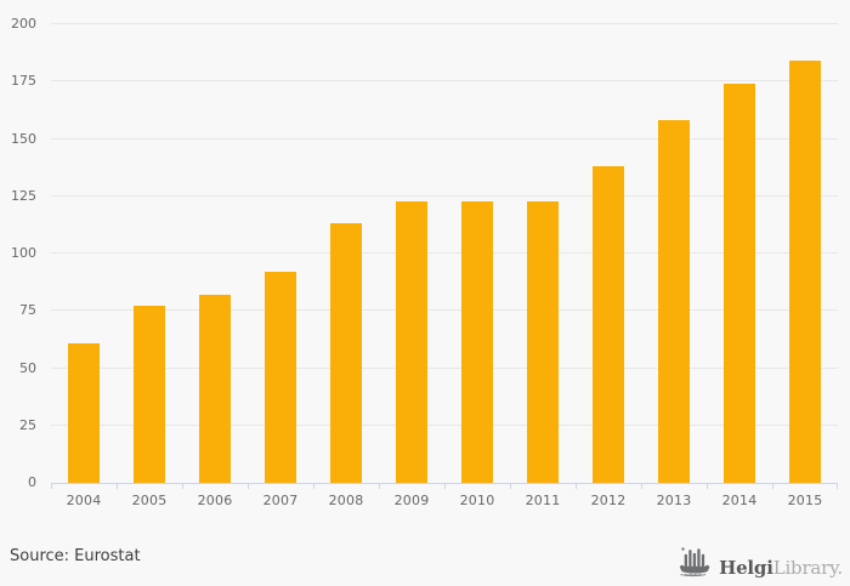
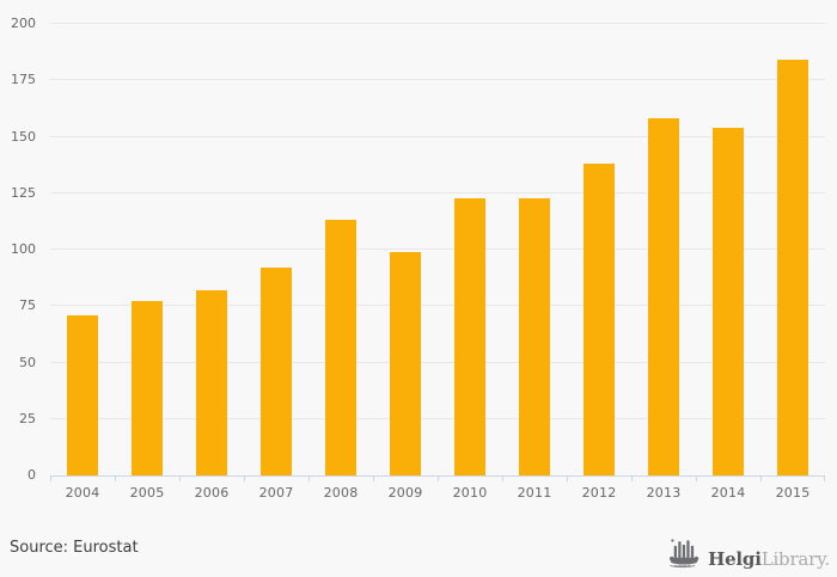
2004: 61 -> 71
2009: 123 -> 99
2014: 174 -> 154
